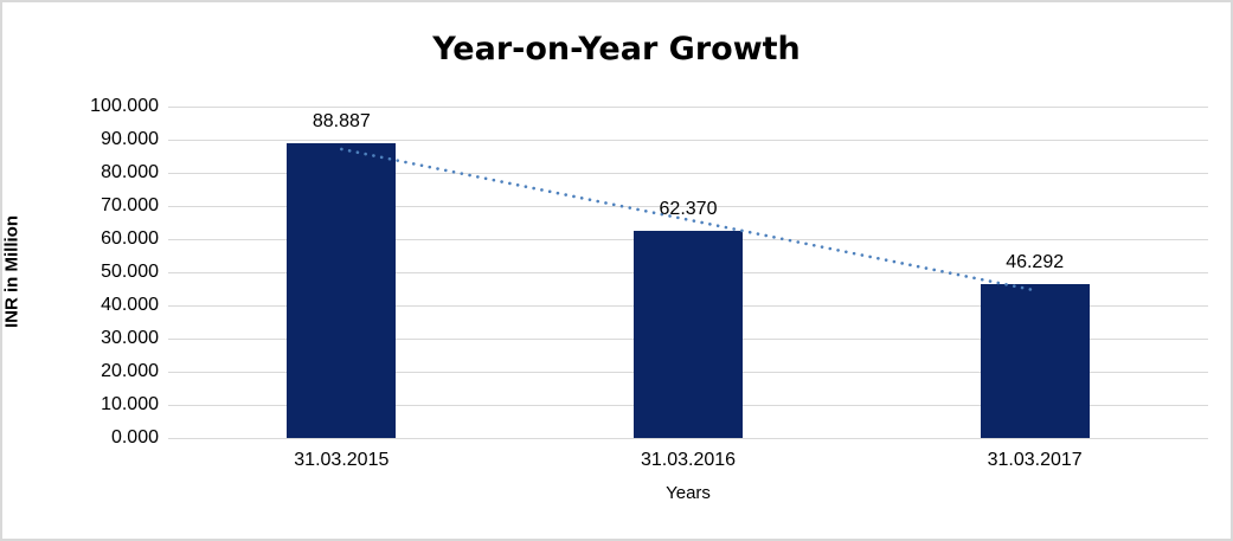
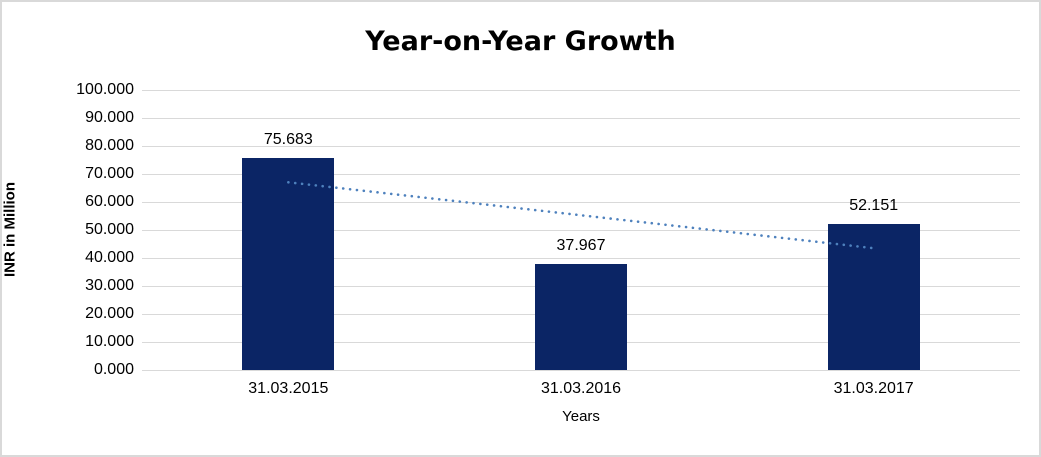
31.03.2015: 88.887 -> 75.683
31.03.2016: 62.370 -> 37.967
31.03.2017: 46.292 -> 52.151
